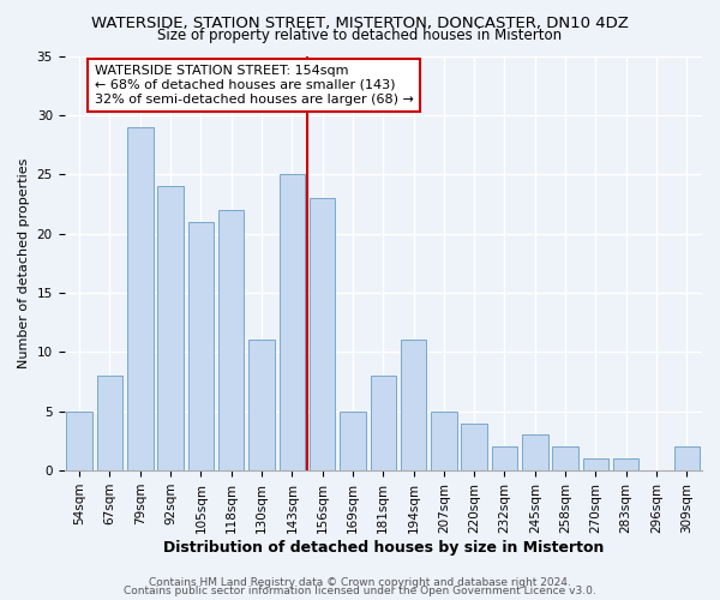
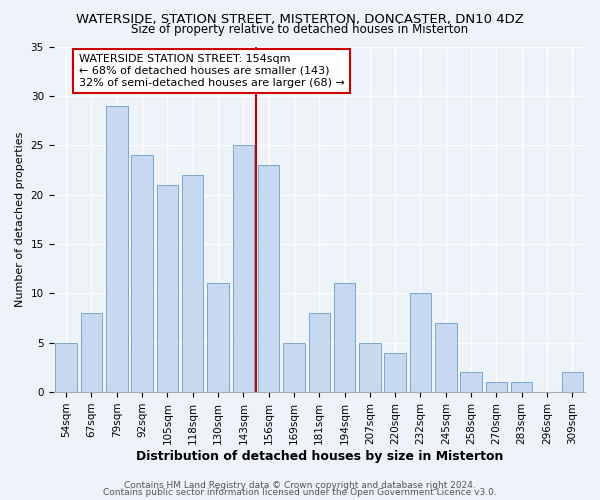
232sqm: 2 -> 10
245sqm: 3 -> 7
